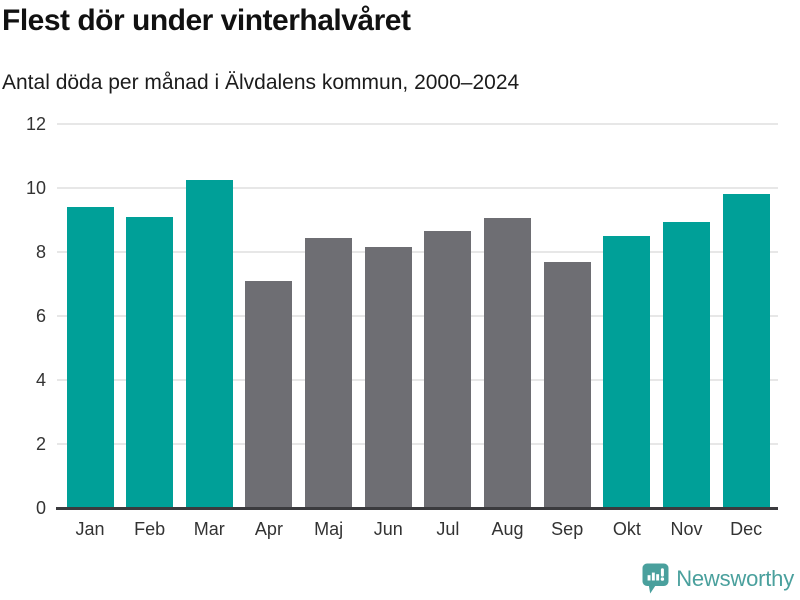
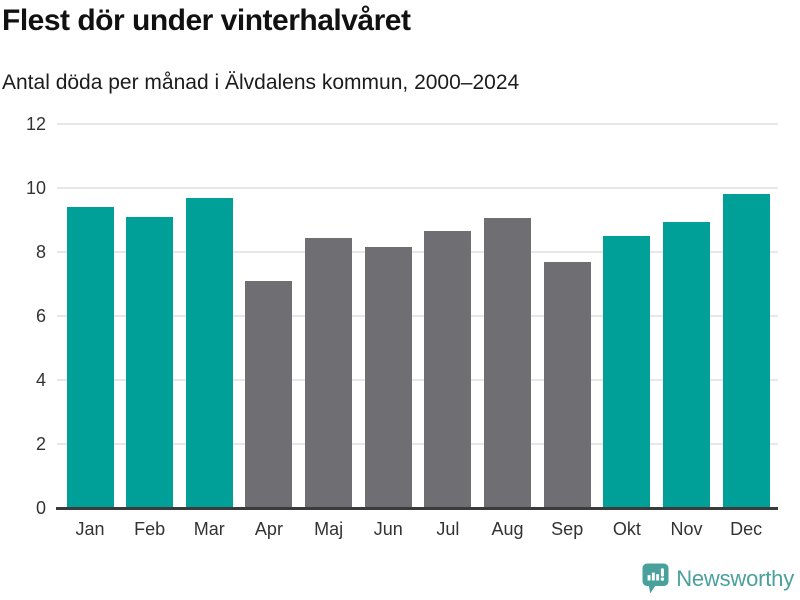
Mar: 10.2 -> 9.7
